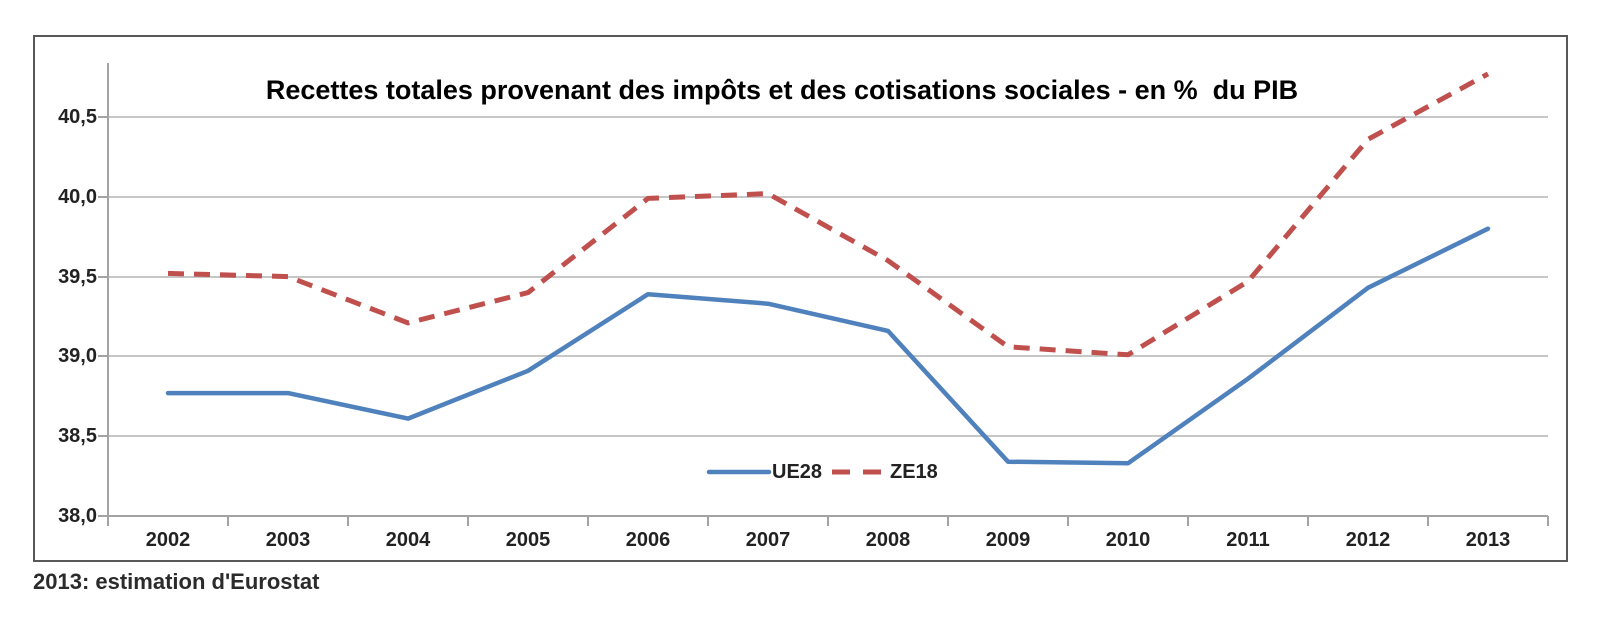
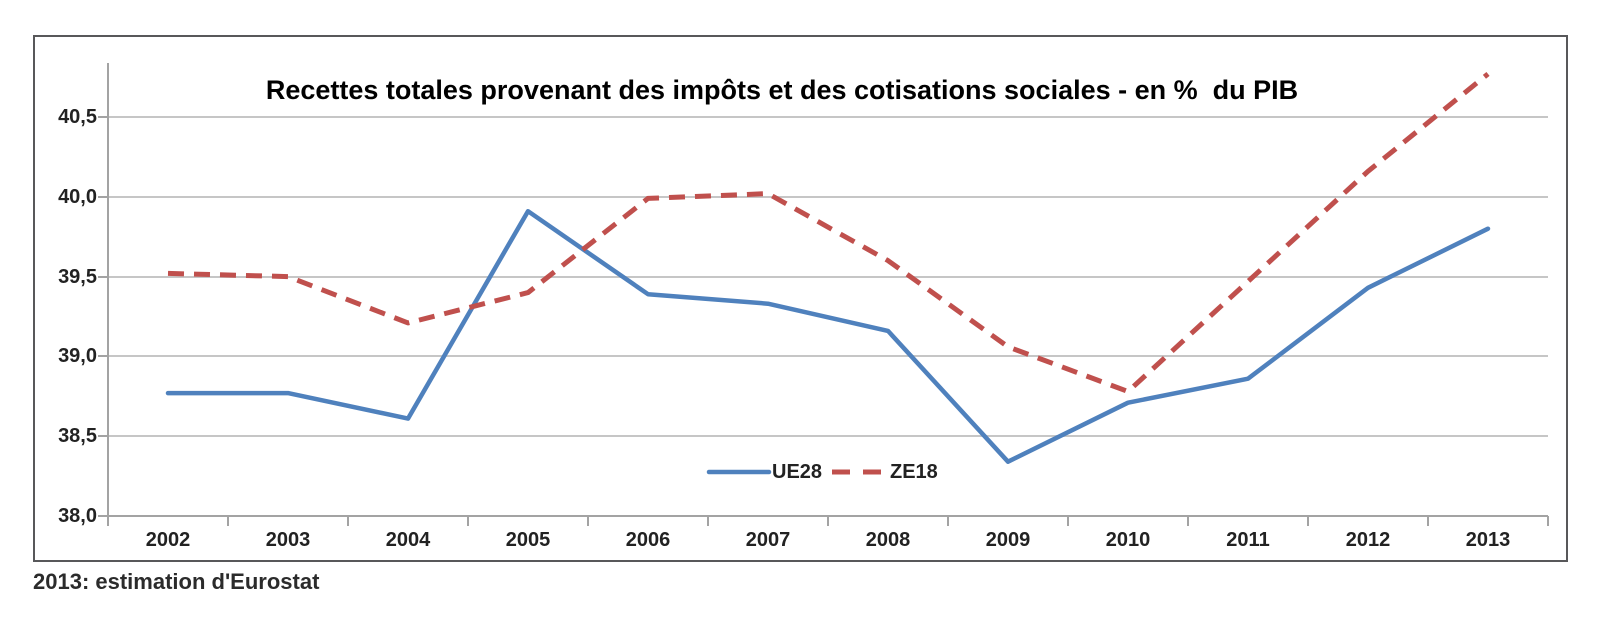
UE28/2005: 38,91 -> 39,91
UE28/2010: 38,33 -> 38,71
ZE18/2010: 39,01 -> 38,78
ZE18/2012: 40,36 -> 40,16
